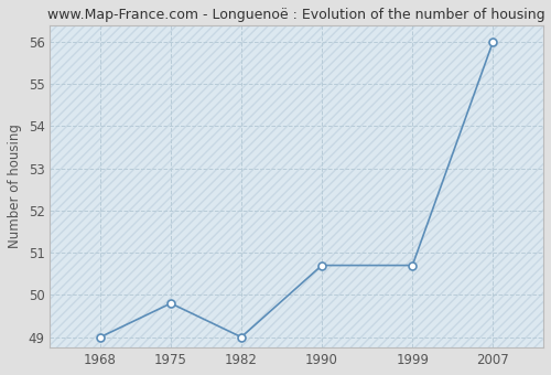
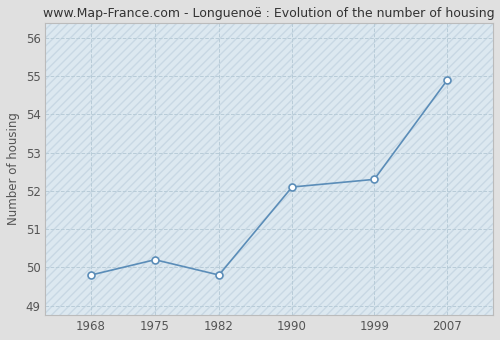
1968: 49.0 -> 49.8
1975: 49.8 -> 50.2
1982: 49.0 -> 49.8
1990: 50.7 -> 52.1
1999: 50.7 -> 52.3
2007: 56.0 -> 54.9
